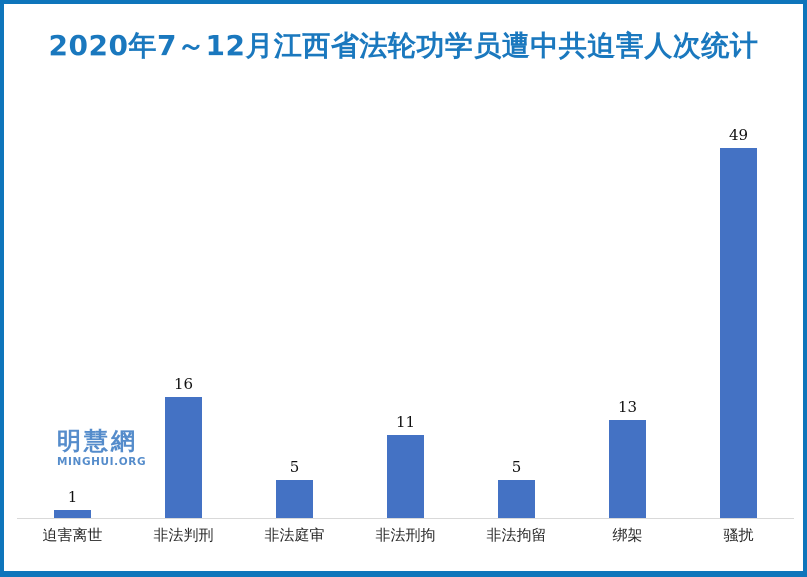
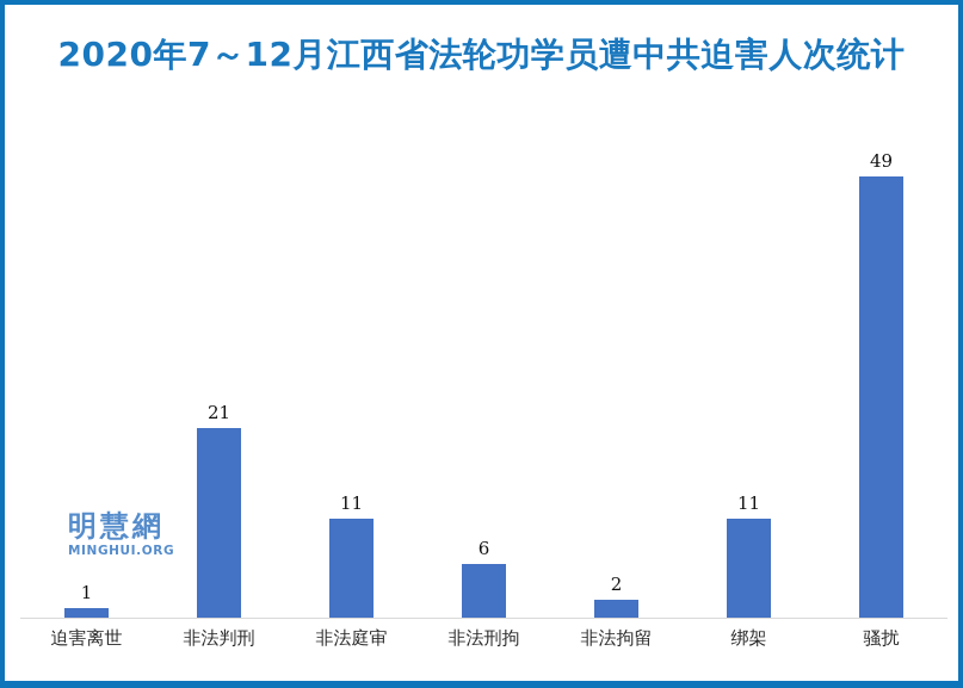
非法判刑: 16 -> 21
非法庭审: 5 -> 11
非法刑拘: 11 -> 6
非法拘留: 5 -> 2
绑架: 13 -> 11
